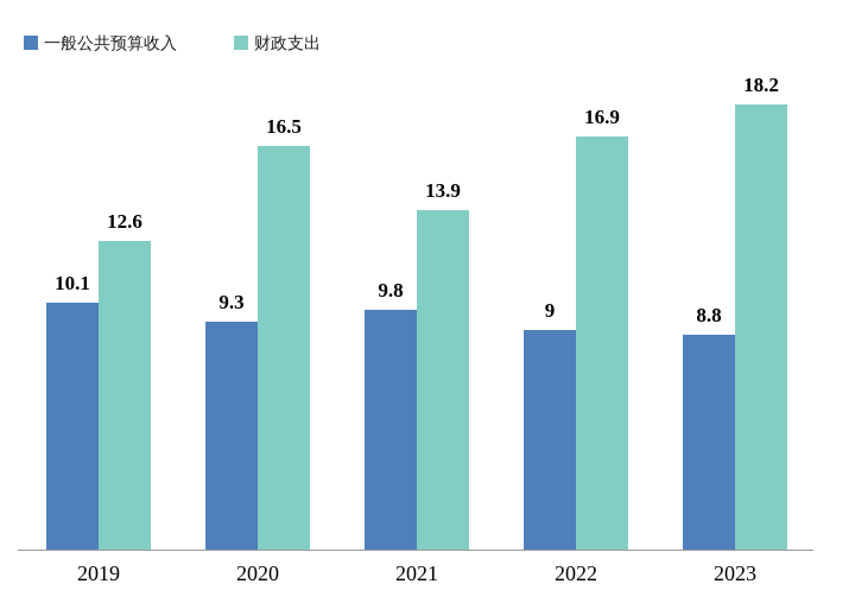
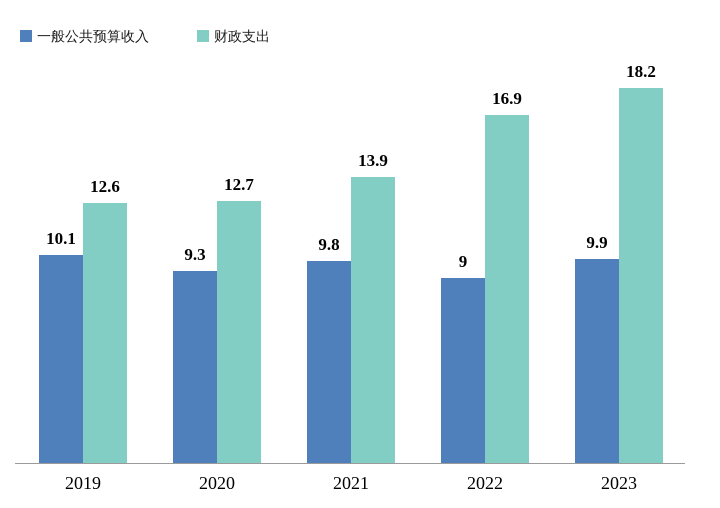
财政支出/2020: 16.5 -> 12.7
一般公共预算收入/2023: 8.8 -> 9.9
